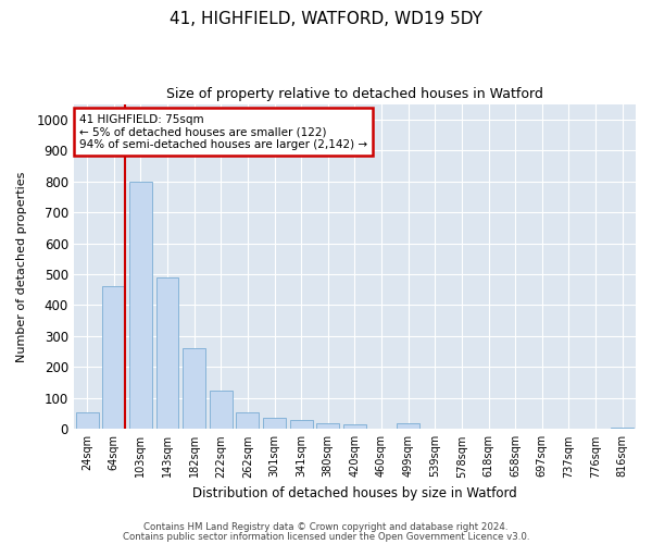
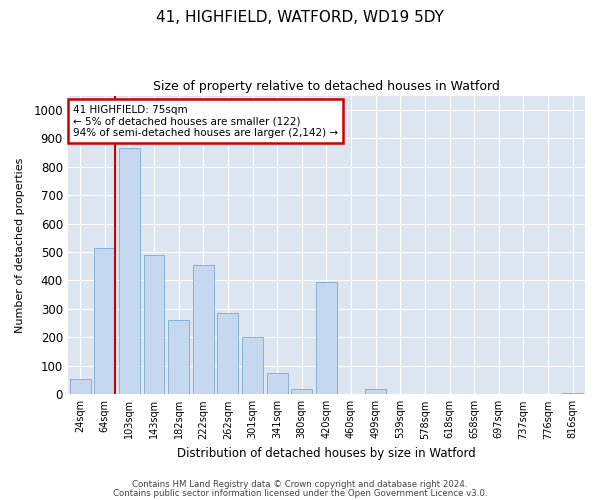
64sqm: 460 -> 515
103sqm: 800 -> 865
222sqm: 125 -> 455
262sqm: 55 -> 285
301sqm: 35 -> 200
341sqm: 30 -> 75
420sqm: 15 -> 395
